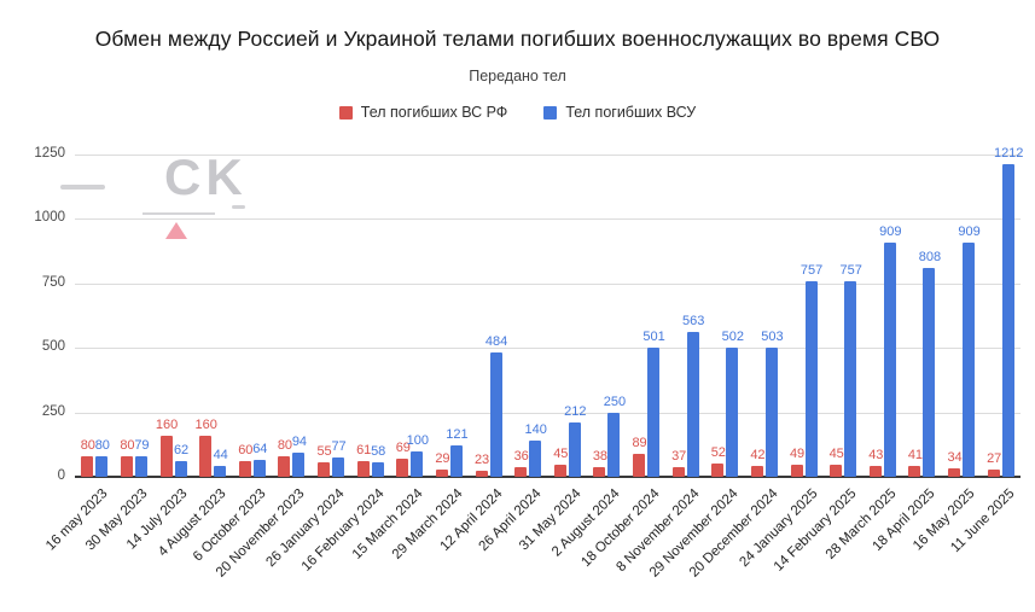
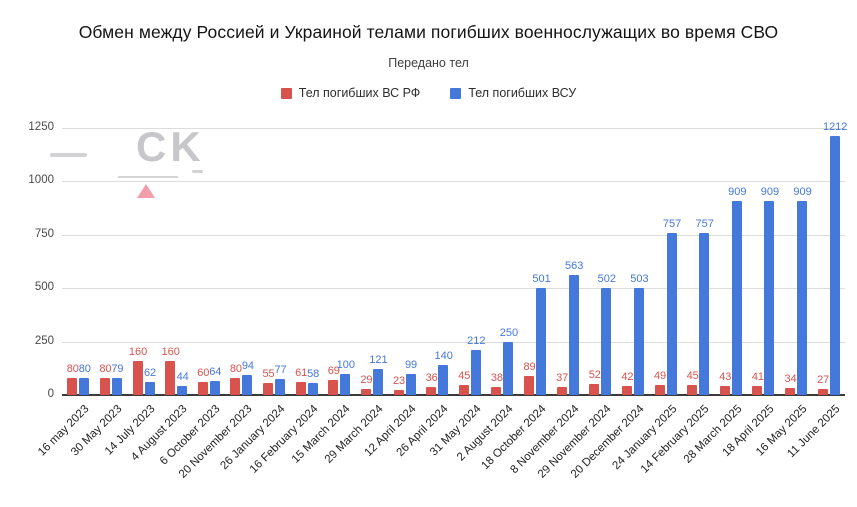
Тел погибших ВСУ/12 April 2024: 484 -> 99
Тел погибших ВСУ/18 April 2025: 808 -> 909
